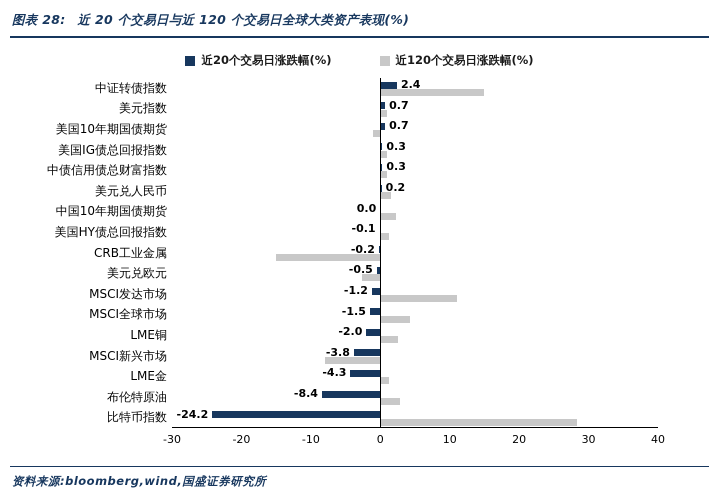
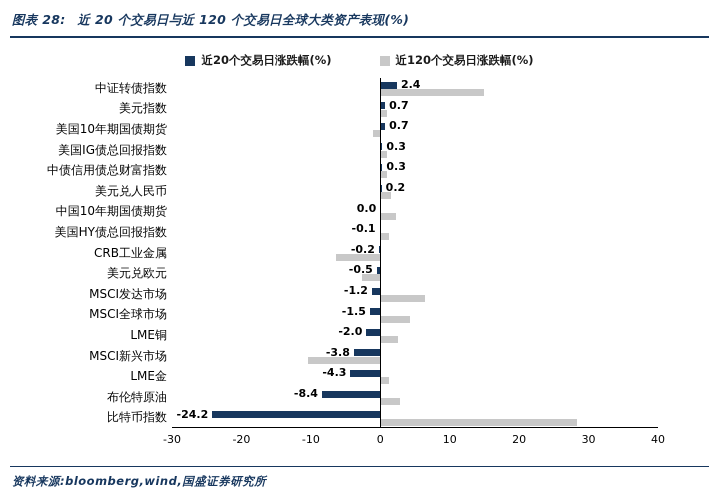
近120个交易日涨跌幅(%)/CRB工业金属: -15 -> -6
近120个交易日涨跌幅(%)/MSCI发达市场: 11 -> 6
近120个交易日涨跌幅(%)/MSCI新兴市场: -8 -> -10
